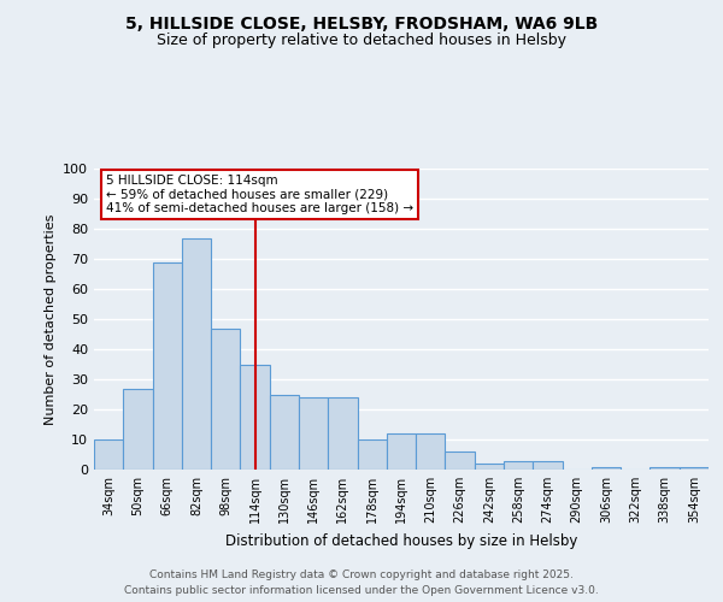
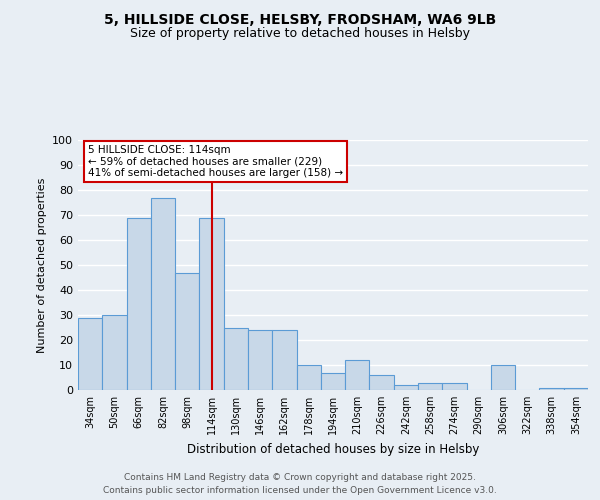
34sqm: 10 -> 29
50sqm: 27 -> 30
114sqm: 35 -> 69
194sqm: 12 -> 7
306sqm: 1 -> 10
